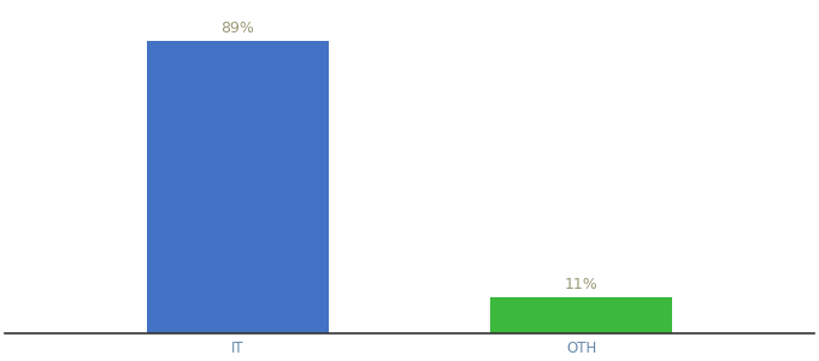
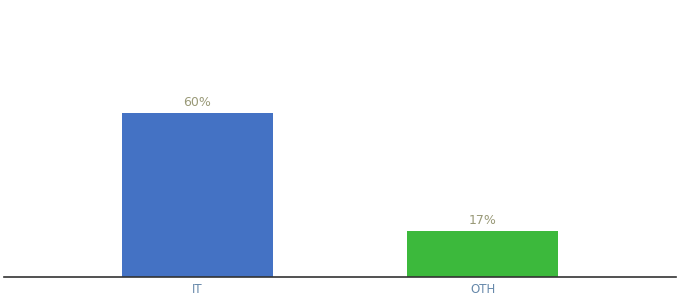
IT: 89% -> 60%
OTH: 11% -> 17%
